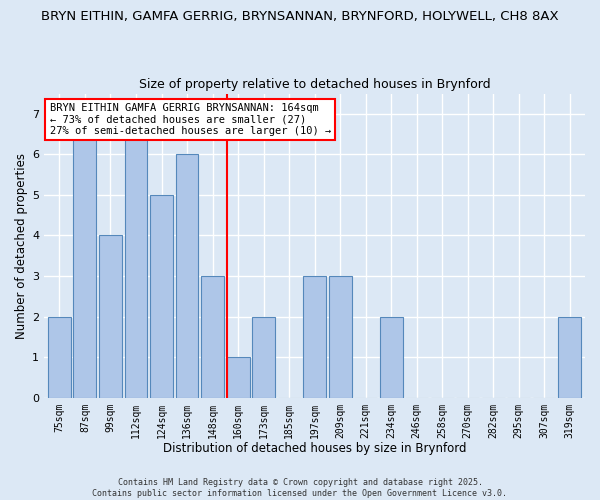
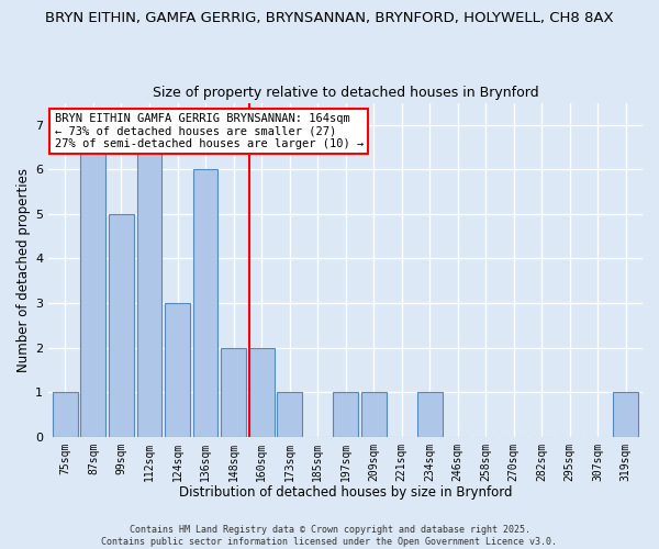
75sqm: 2 -> 1
99sqm: 4 -> 5
124sqm: 5 -> 3
148sqm: 3 -> 2
160sqm: 1 -> 2
173sqm: 2 -> 1
197sqm: 3 -> 1
209sqm: 3 -> 1
234sqm: 2 -> 1
319sqm: 2 -> 1
